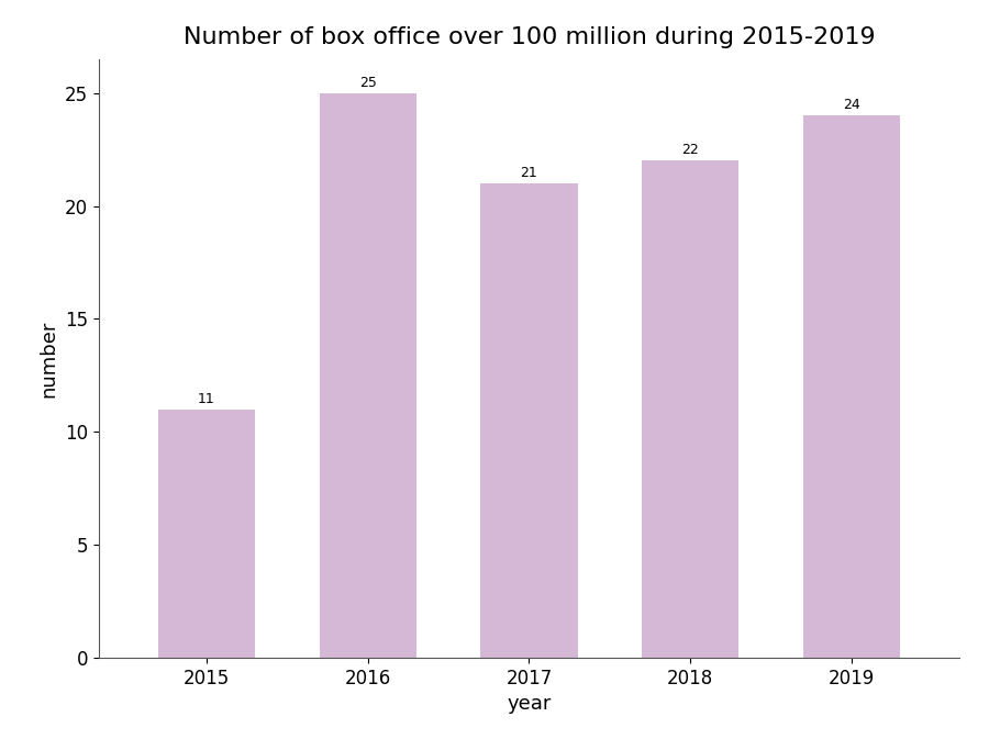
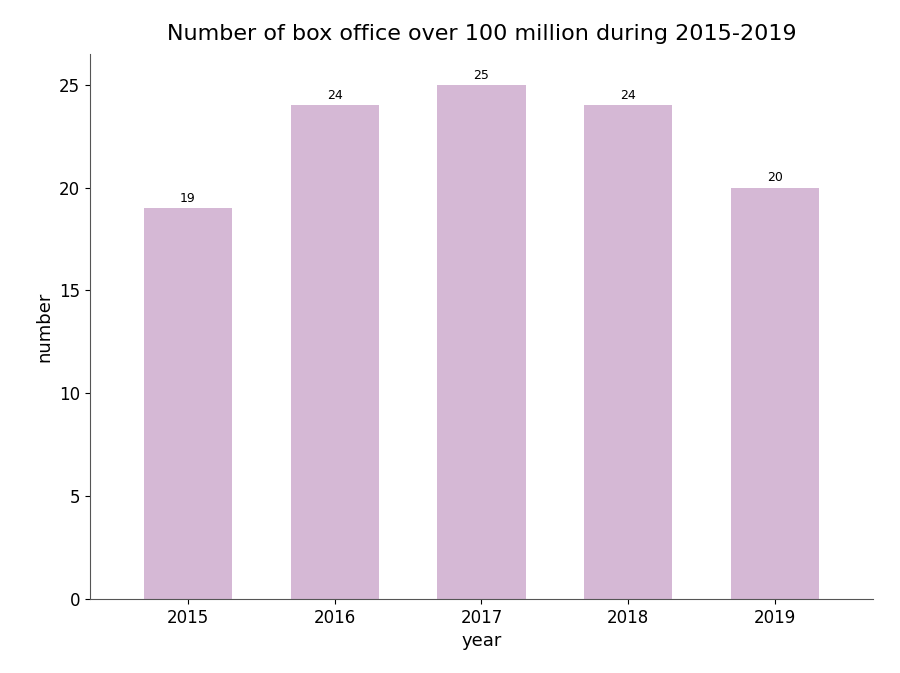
2015: 11 -> 19
2016: 25 -> 24
2017: 21 -> 25
2018: 22 -> 24
2019: 24 -> 20
